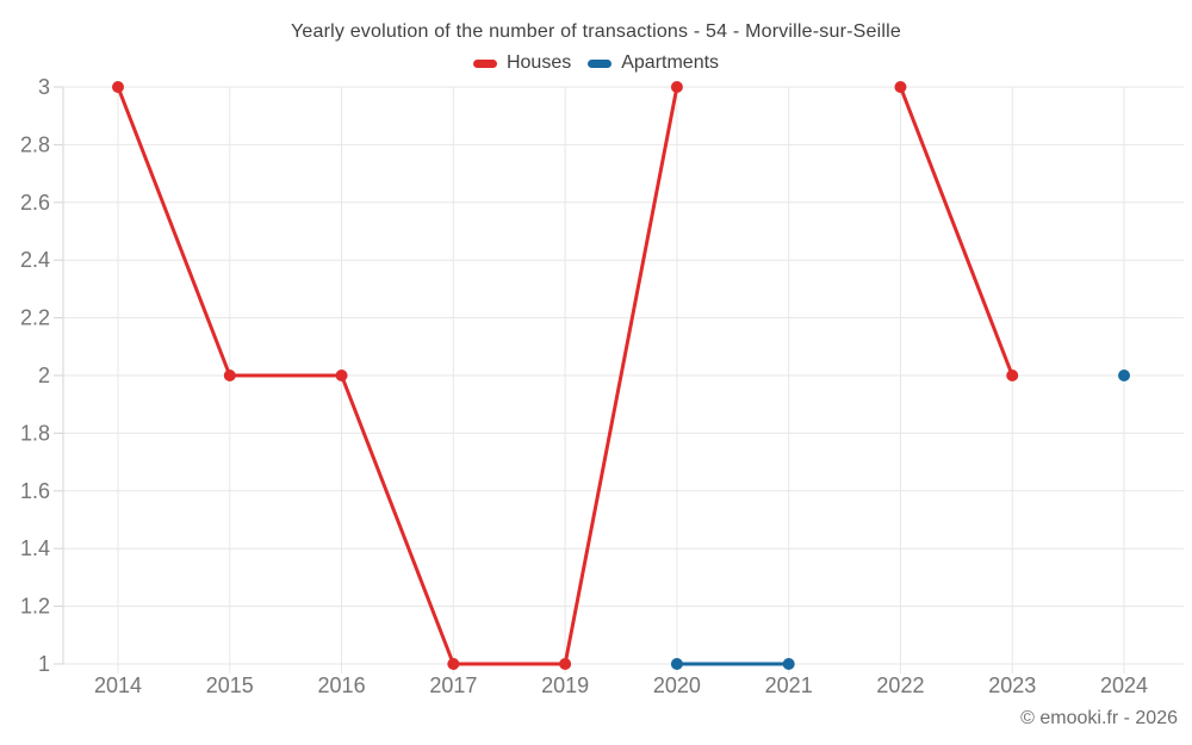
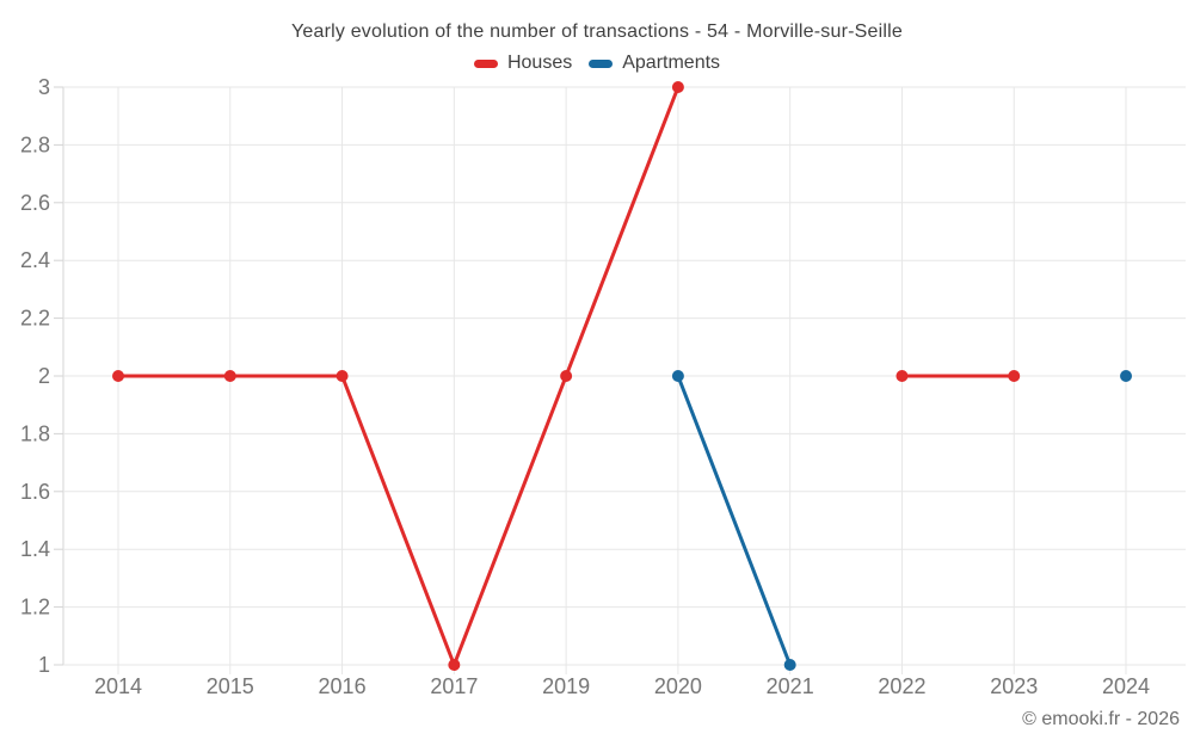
Houses/2014: 3 -> 2
Houses/2019: 1 -> 2
Apartments/2020: 1 -> 2
Houses/2022: 3 -> 2
